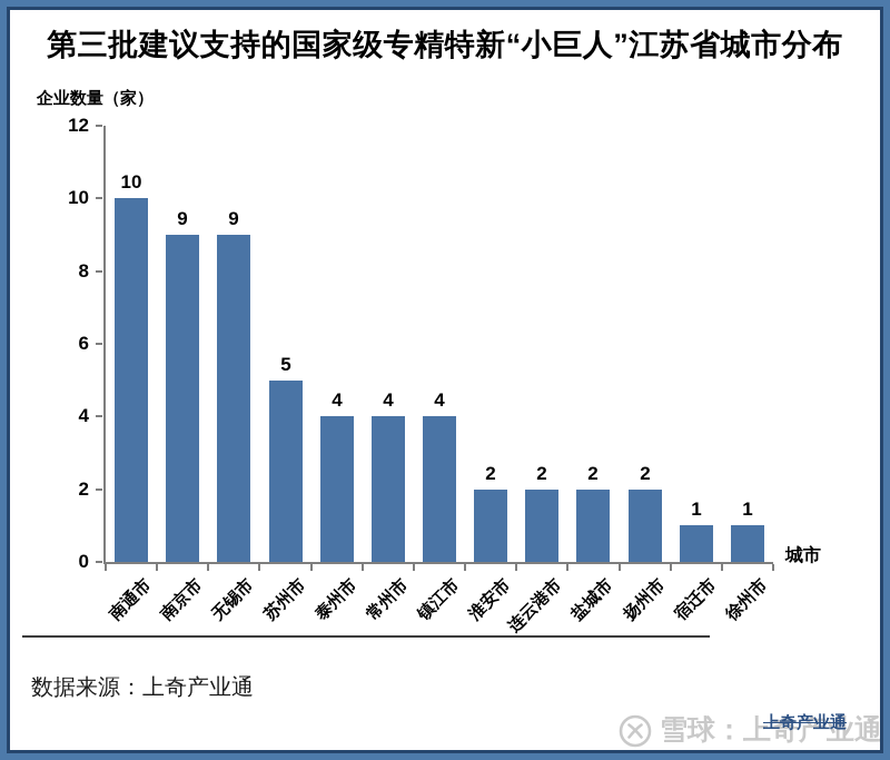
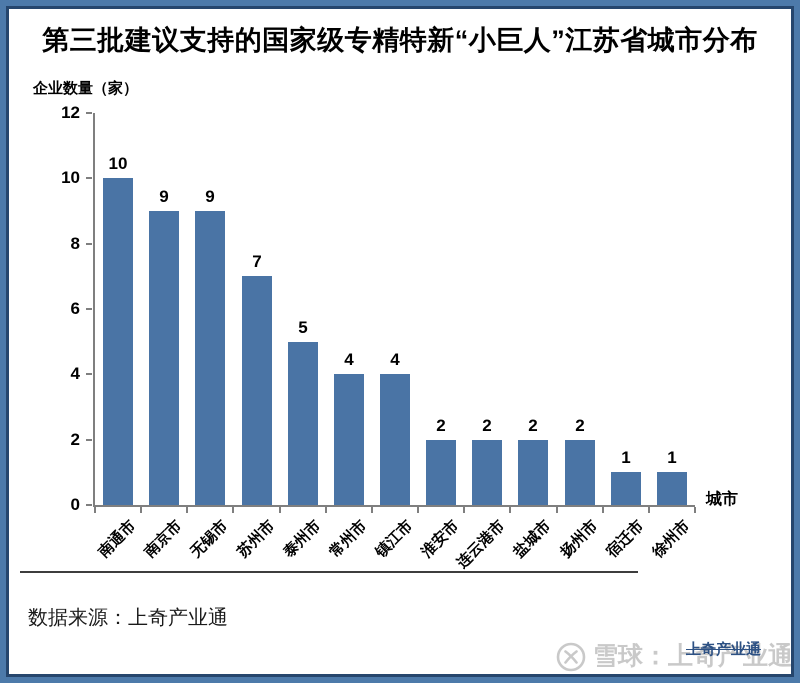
苏州市: 5 -> 7
泰州市: 4 -> 5
